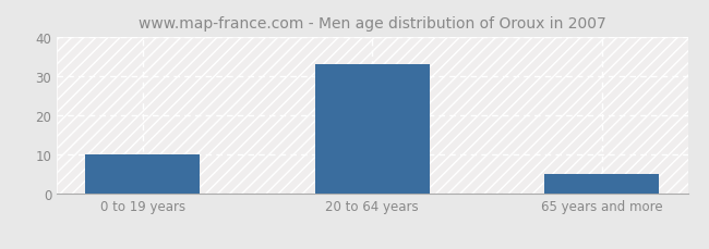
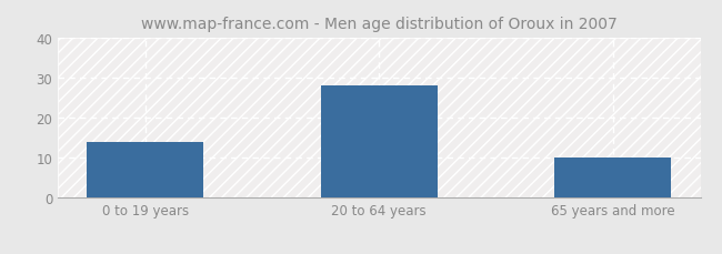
0 to 19 years: 10 -> 14
20 to 64 years: 33 -> 28
65 years and more: 5 -> 10
